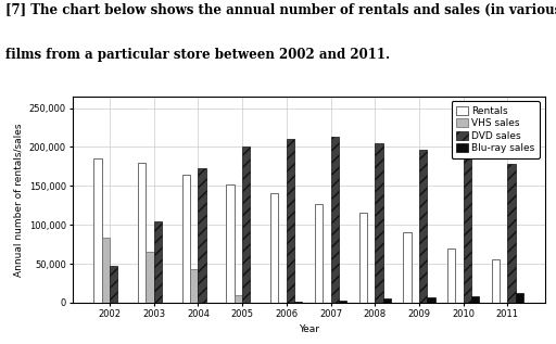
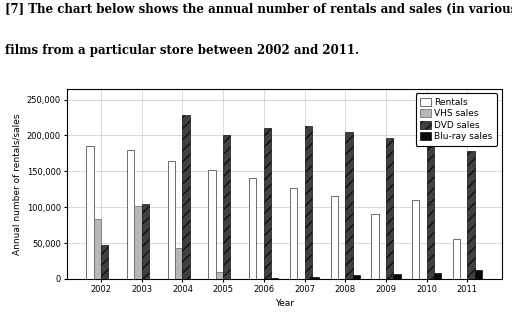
VHS sales/2003: 65,000 -> 102,000
DVD sales/2004: 173,000 -> 228,000
Rentals/2010: 70,000 -> 110,000
